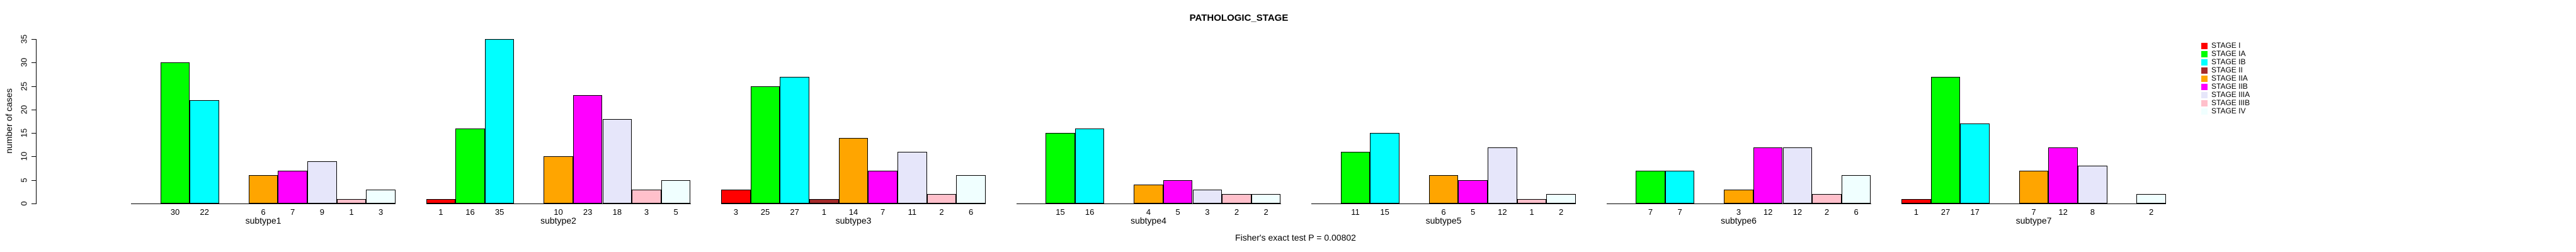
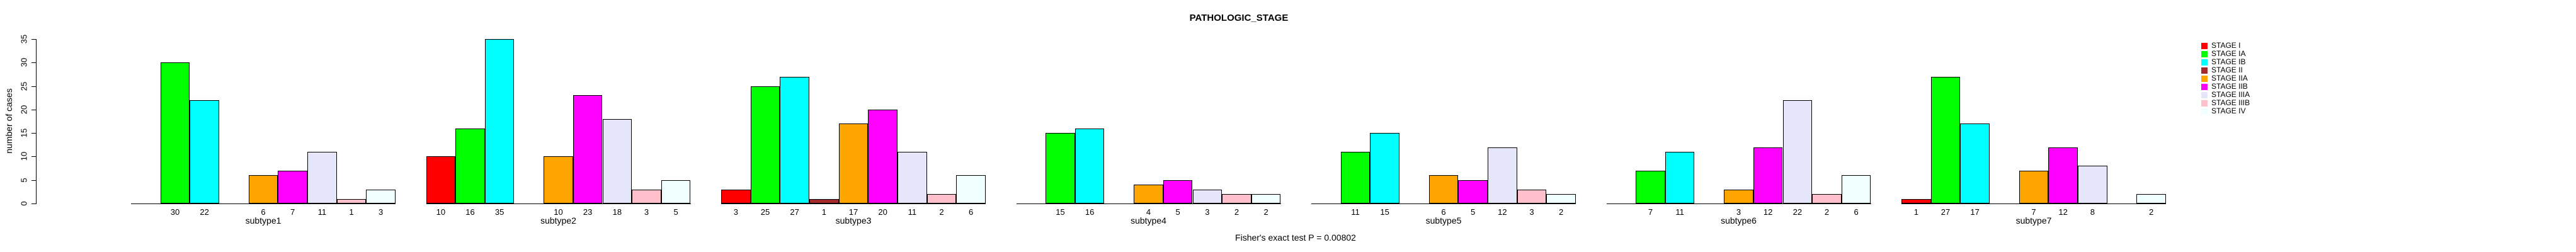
STAGE IIIA/subtype1: 9 -> 11
STAGE I/subtype2: 1 -> 10
STAGE IIA/subtype3: 14 -> 17
STAGE IIB/subtype3: 7 -> 20
STAGE IIIB/subtype5: 1 -> 3
STAGE IB/subtype6: 7 -> 11
STAGE IIIA/subtype6: 12 -> 22
